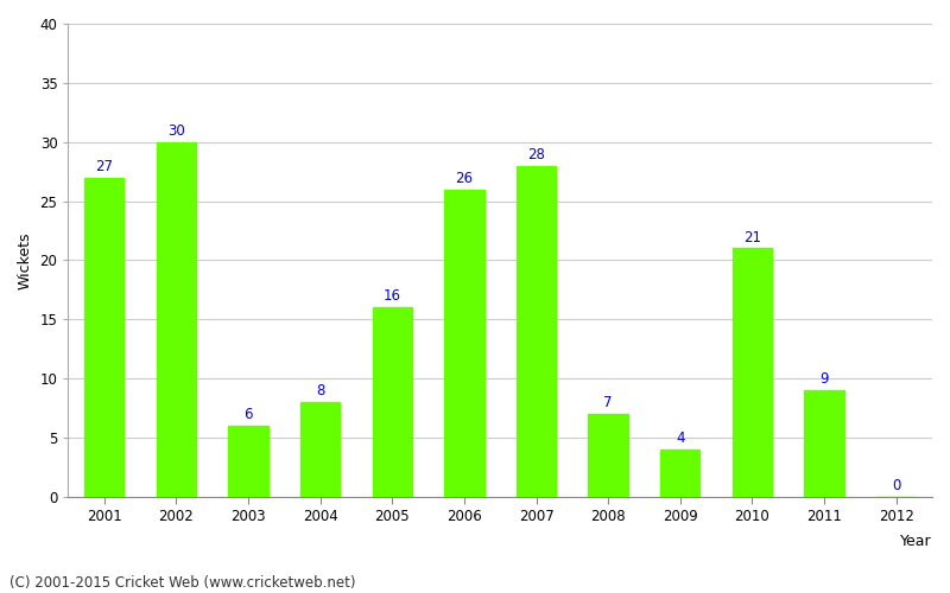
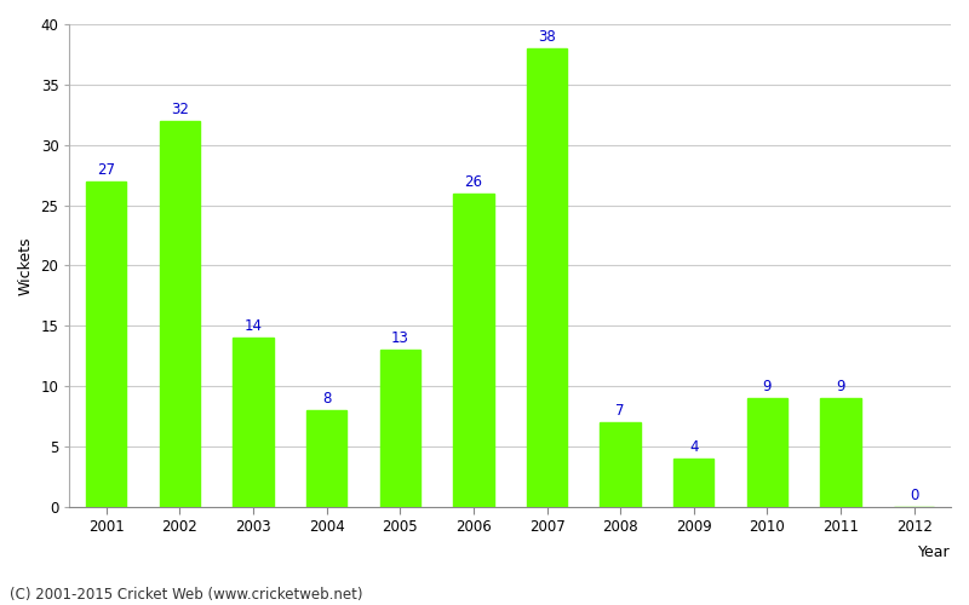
2002: 30 -> 32
2003: 6 -> 14
2005: 16 -> 13
2007: 28 -> 38
2010: 21 -> 9
